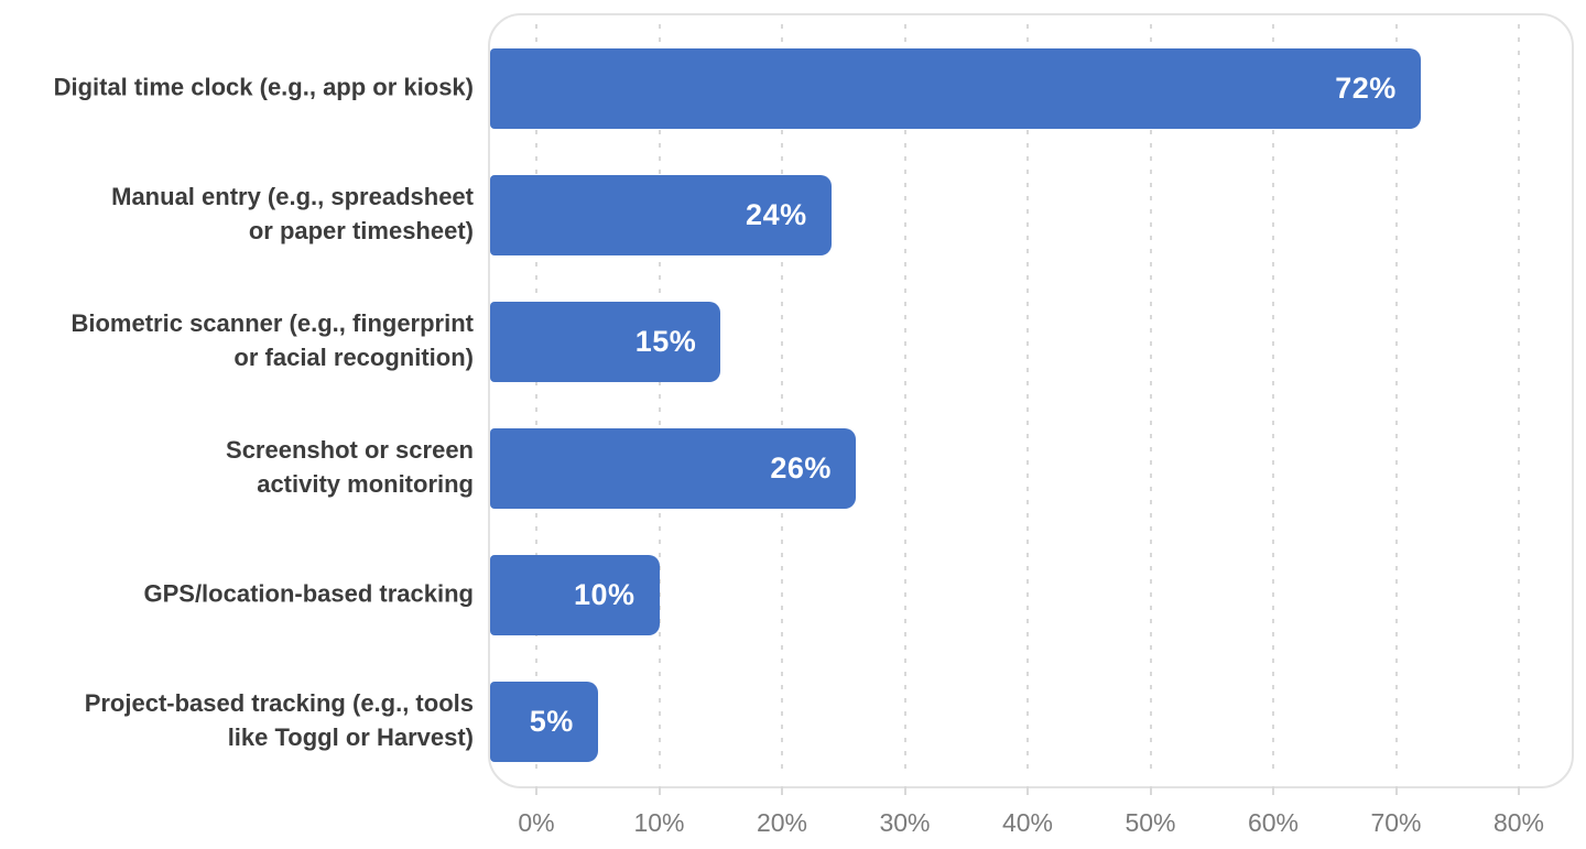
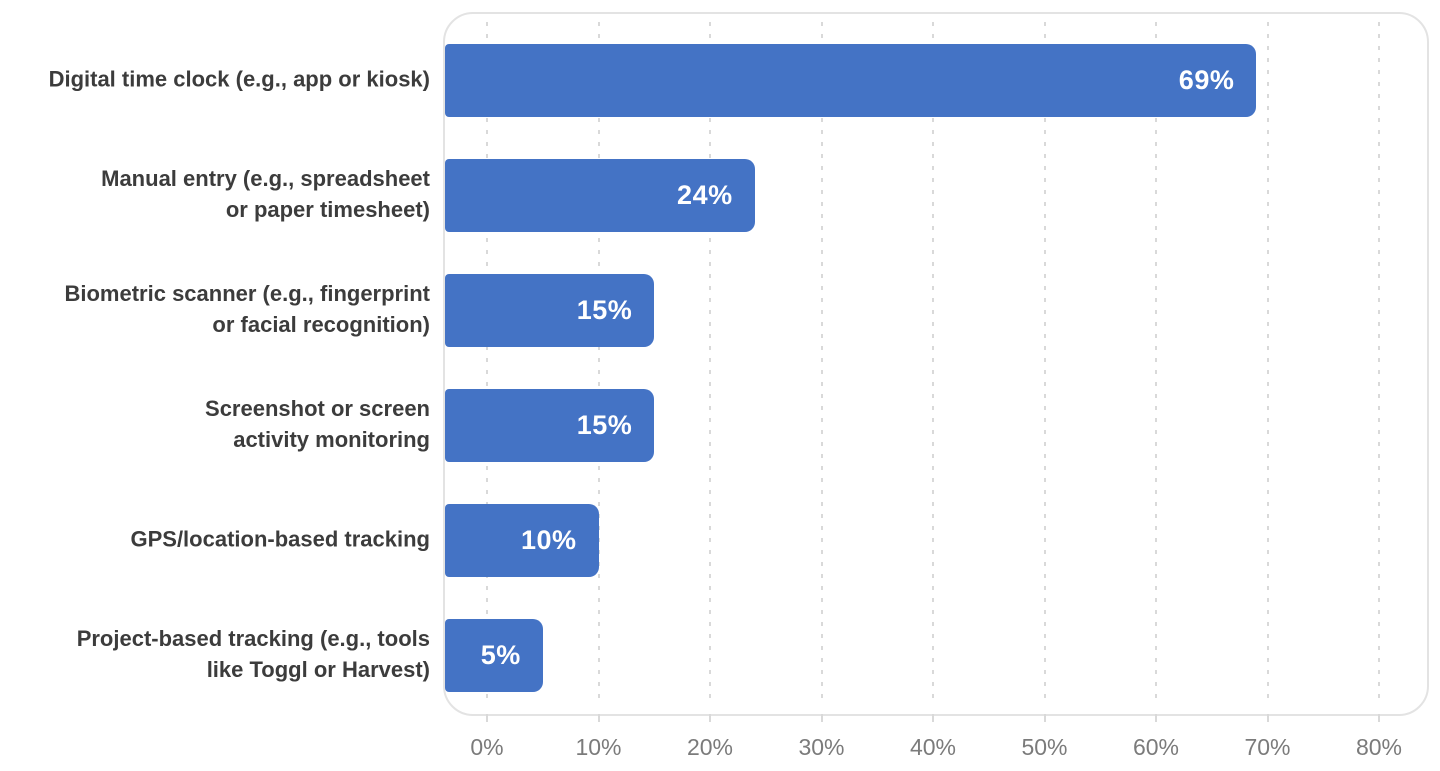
Digital time clock (e.g., app or kiosk): 72% -> 69%
Screenshot or screen activity monitoring: 26% -> 15%
